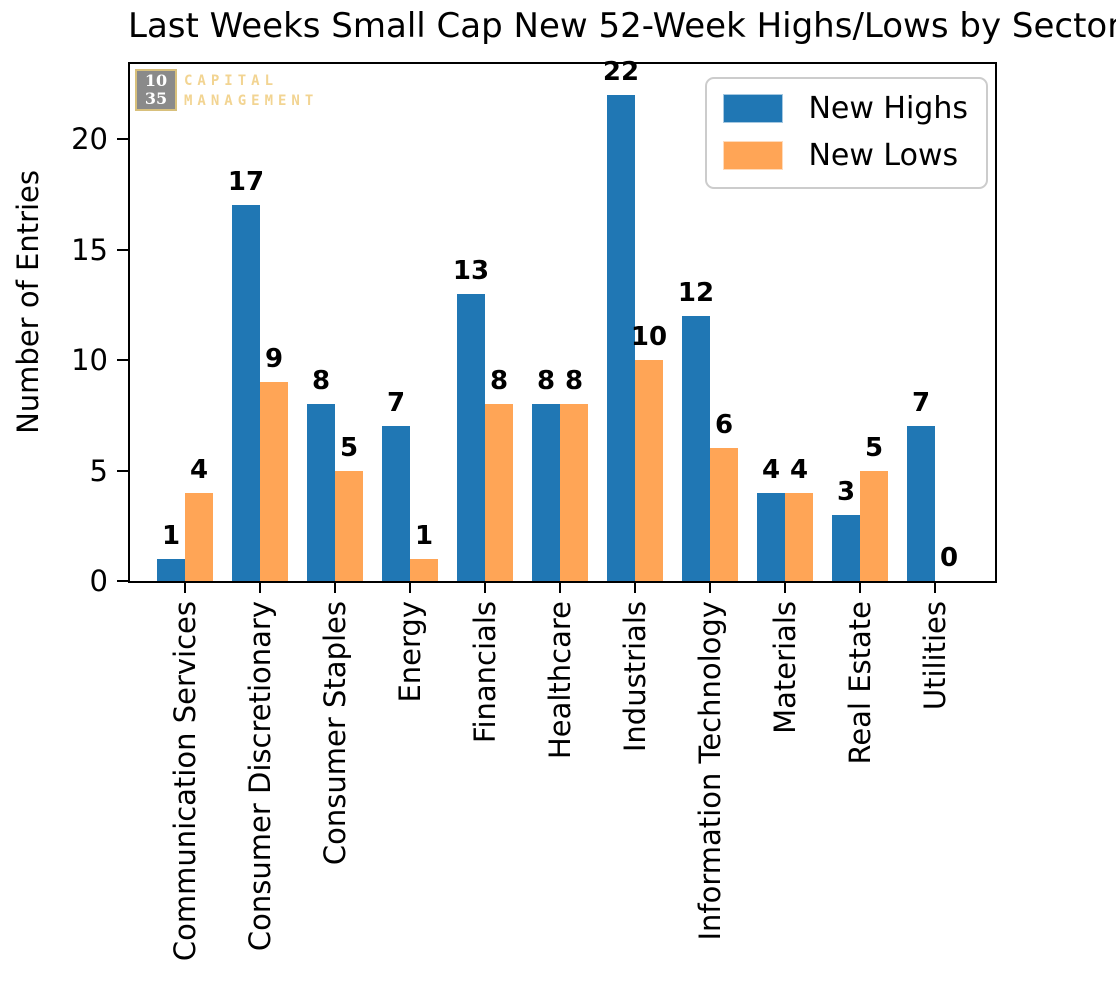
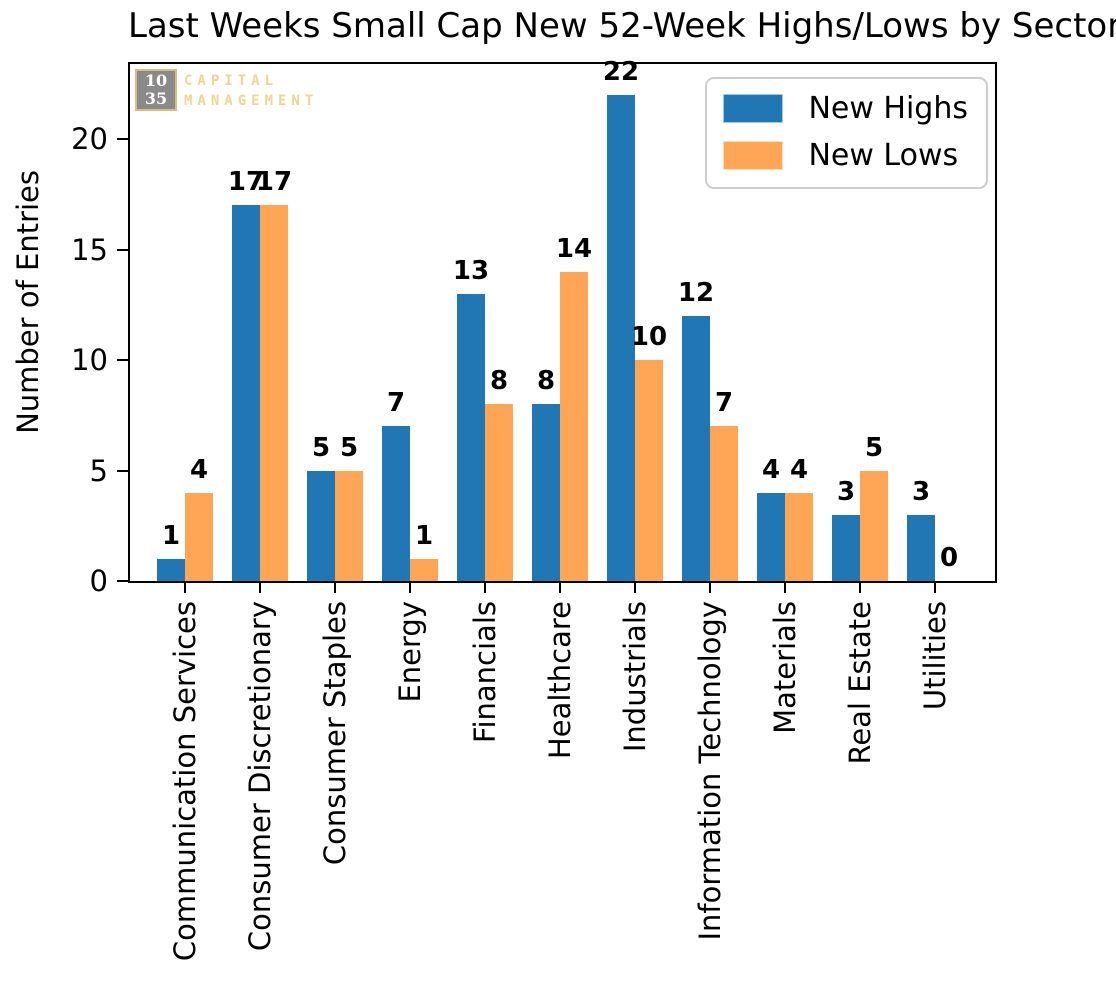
New Lows/Consumer Discretionary: 9 -> 17
New Highs/Consumer Staples: 8 -> 5
New Lows/Healthcare: 8 -> 14
New Lows/Information Technology: 6 -> 7
New Highs/Utilities: 7 -> 3
